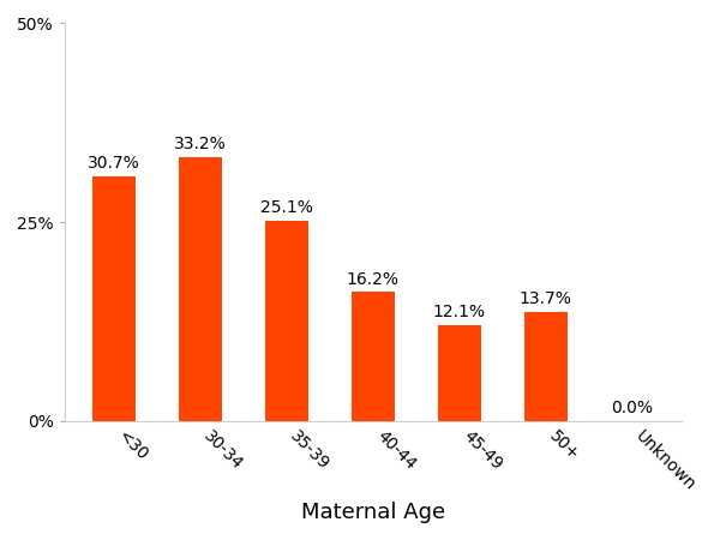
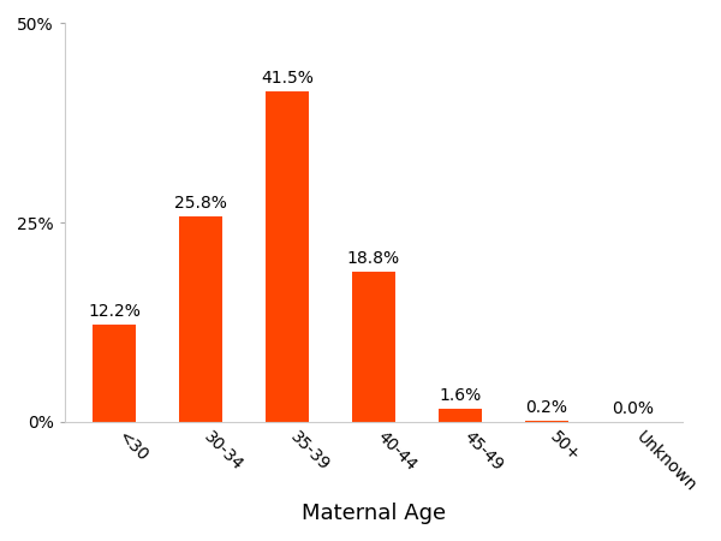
<30: 30.7% -> 12.2%
30-34: 33.2% -> 25.8%
35-39: 25.1% -> 41.5%
40-44: 16.2% -> 18.8%
45-49: 12.1% -> 1.6%
50+: 13.7% -> 0.2%
